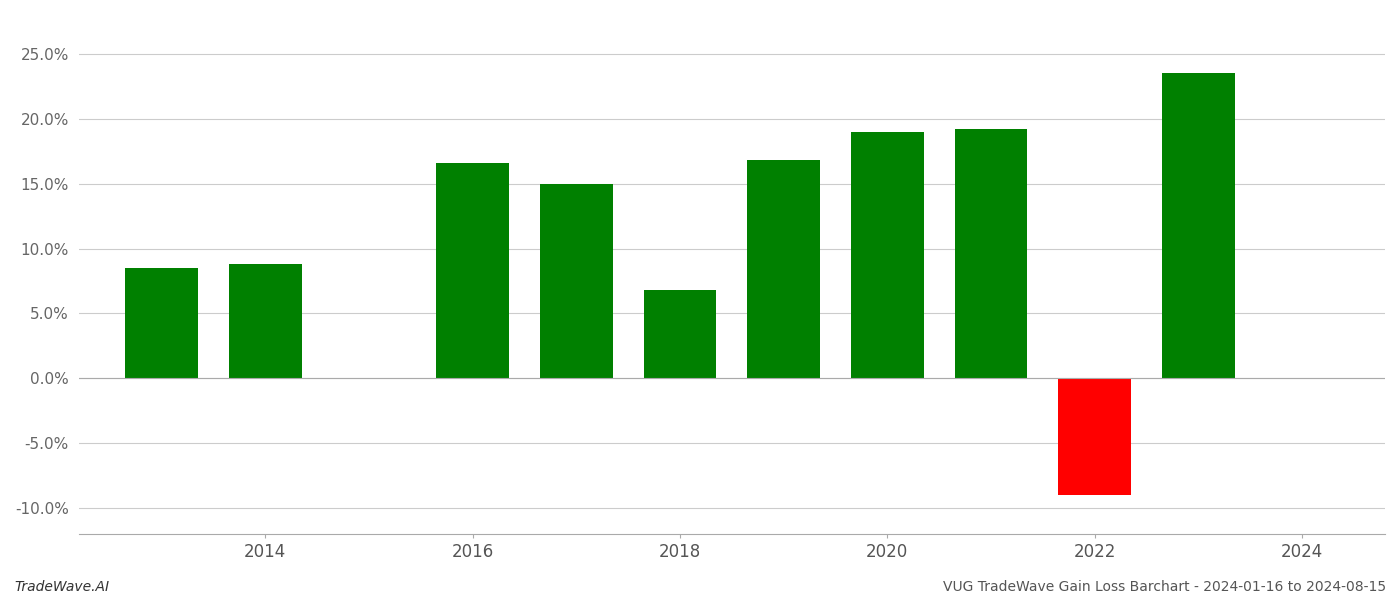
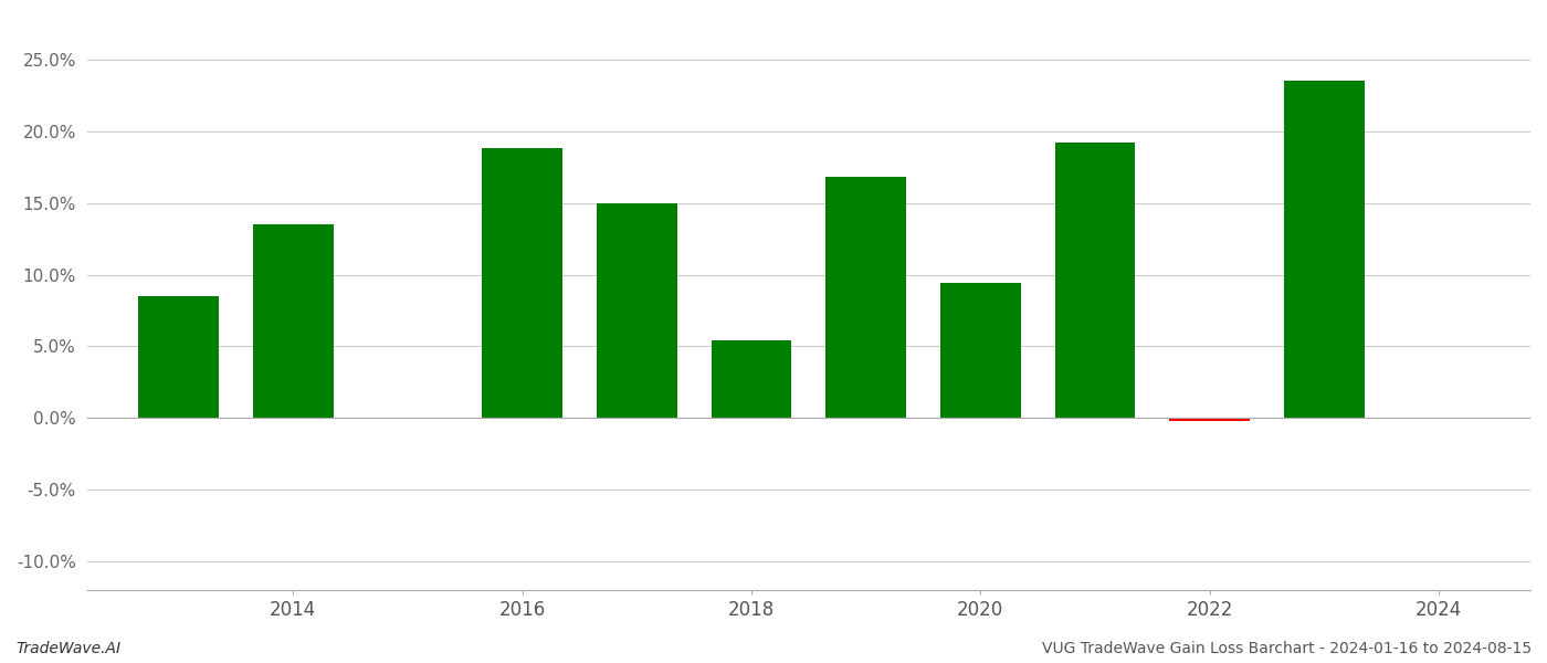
2014: 8.8% -> 13.5%
2016: 16.6% -> 18.8%
2018: 6.8% -> 5.4%
2020: 19.0% -> 9.4%
2022: -9.0% -> -0.2%
